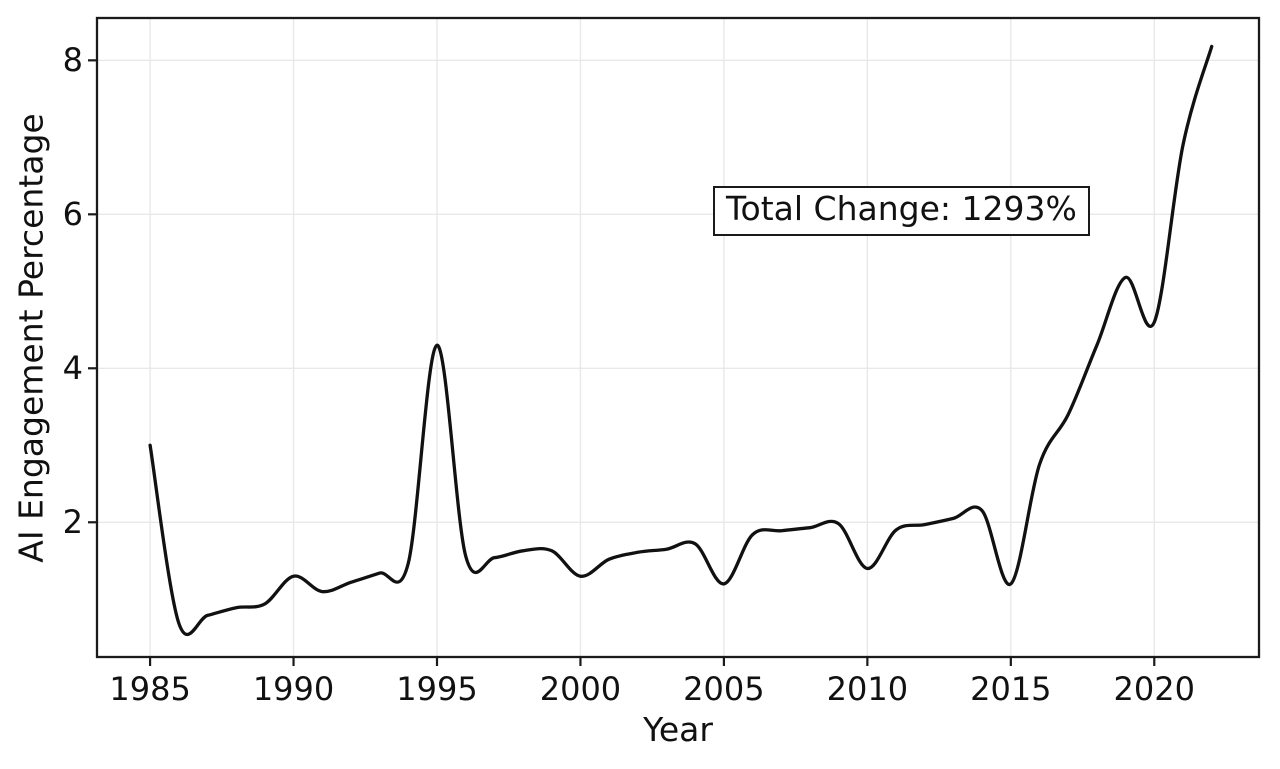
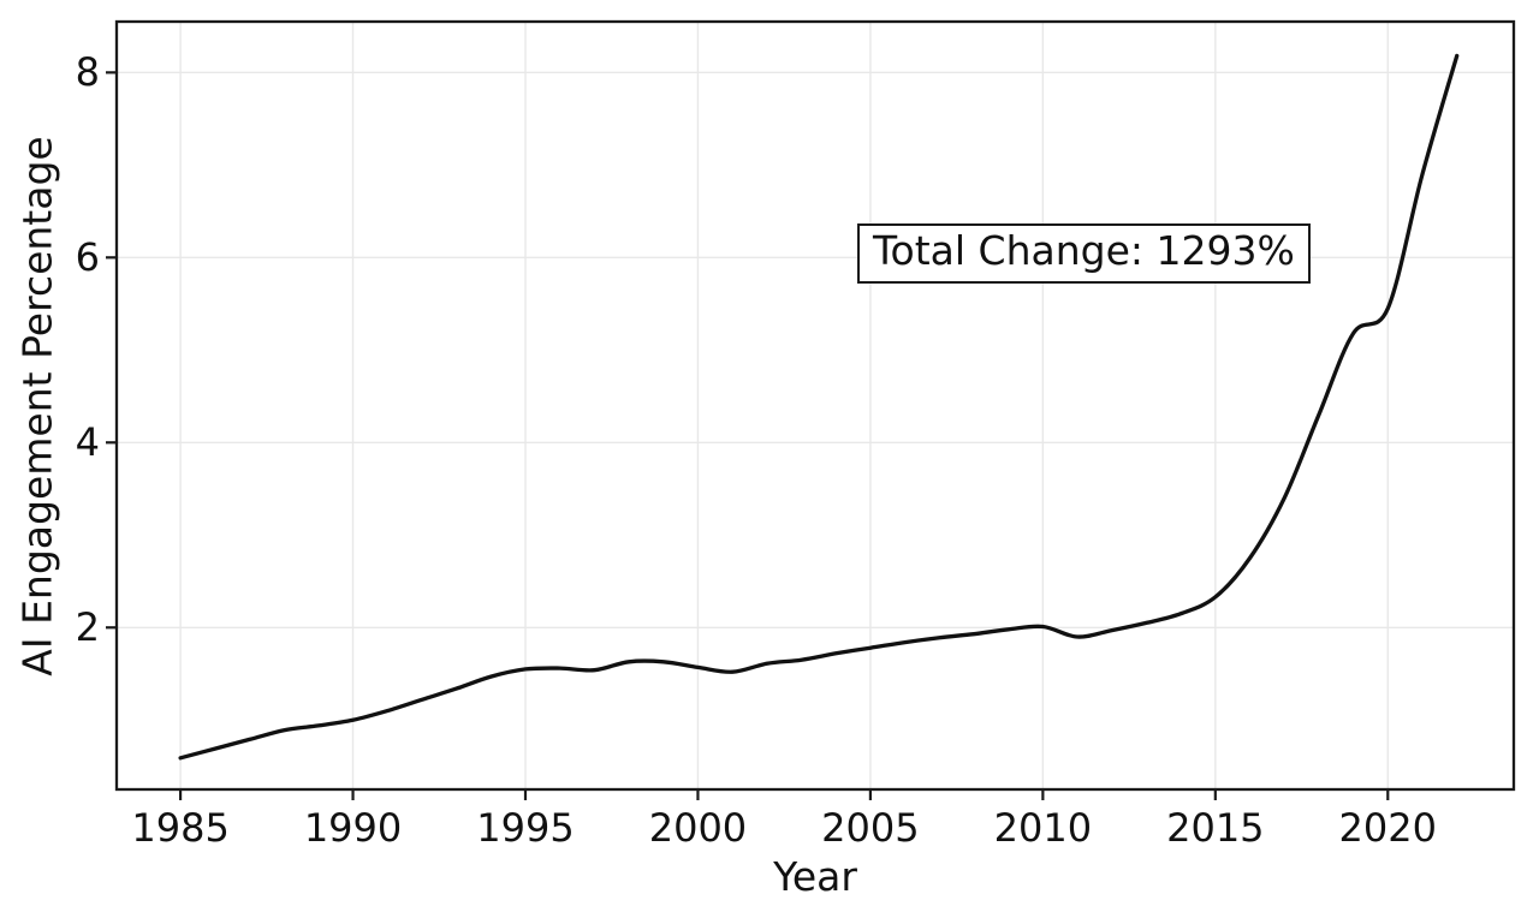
1985: 3.0 -> 0.6
1990: 1.3 -> 1.0
1995: 4.3 -> 1.6
2000: 1.3 -> 1.6
2005: 1.2 -> 1.8
2010: 1.4 -> 2.0
2015: 1.2 -> 2.3
2020: 4.6 -> 5.5
